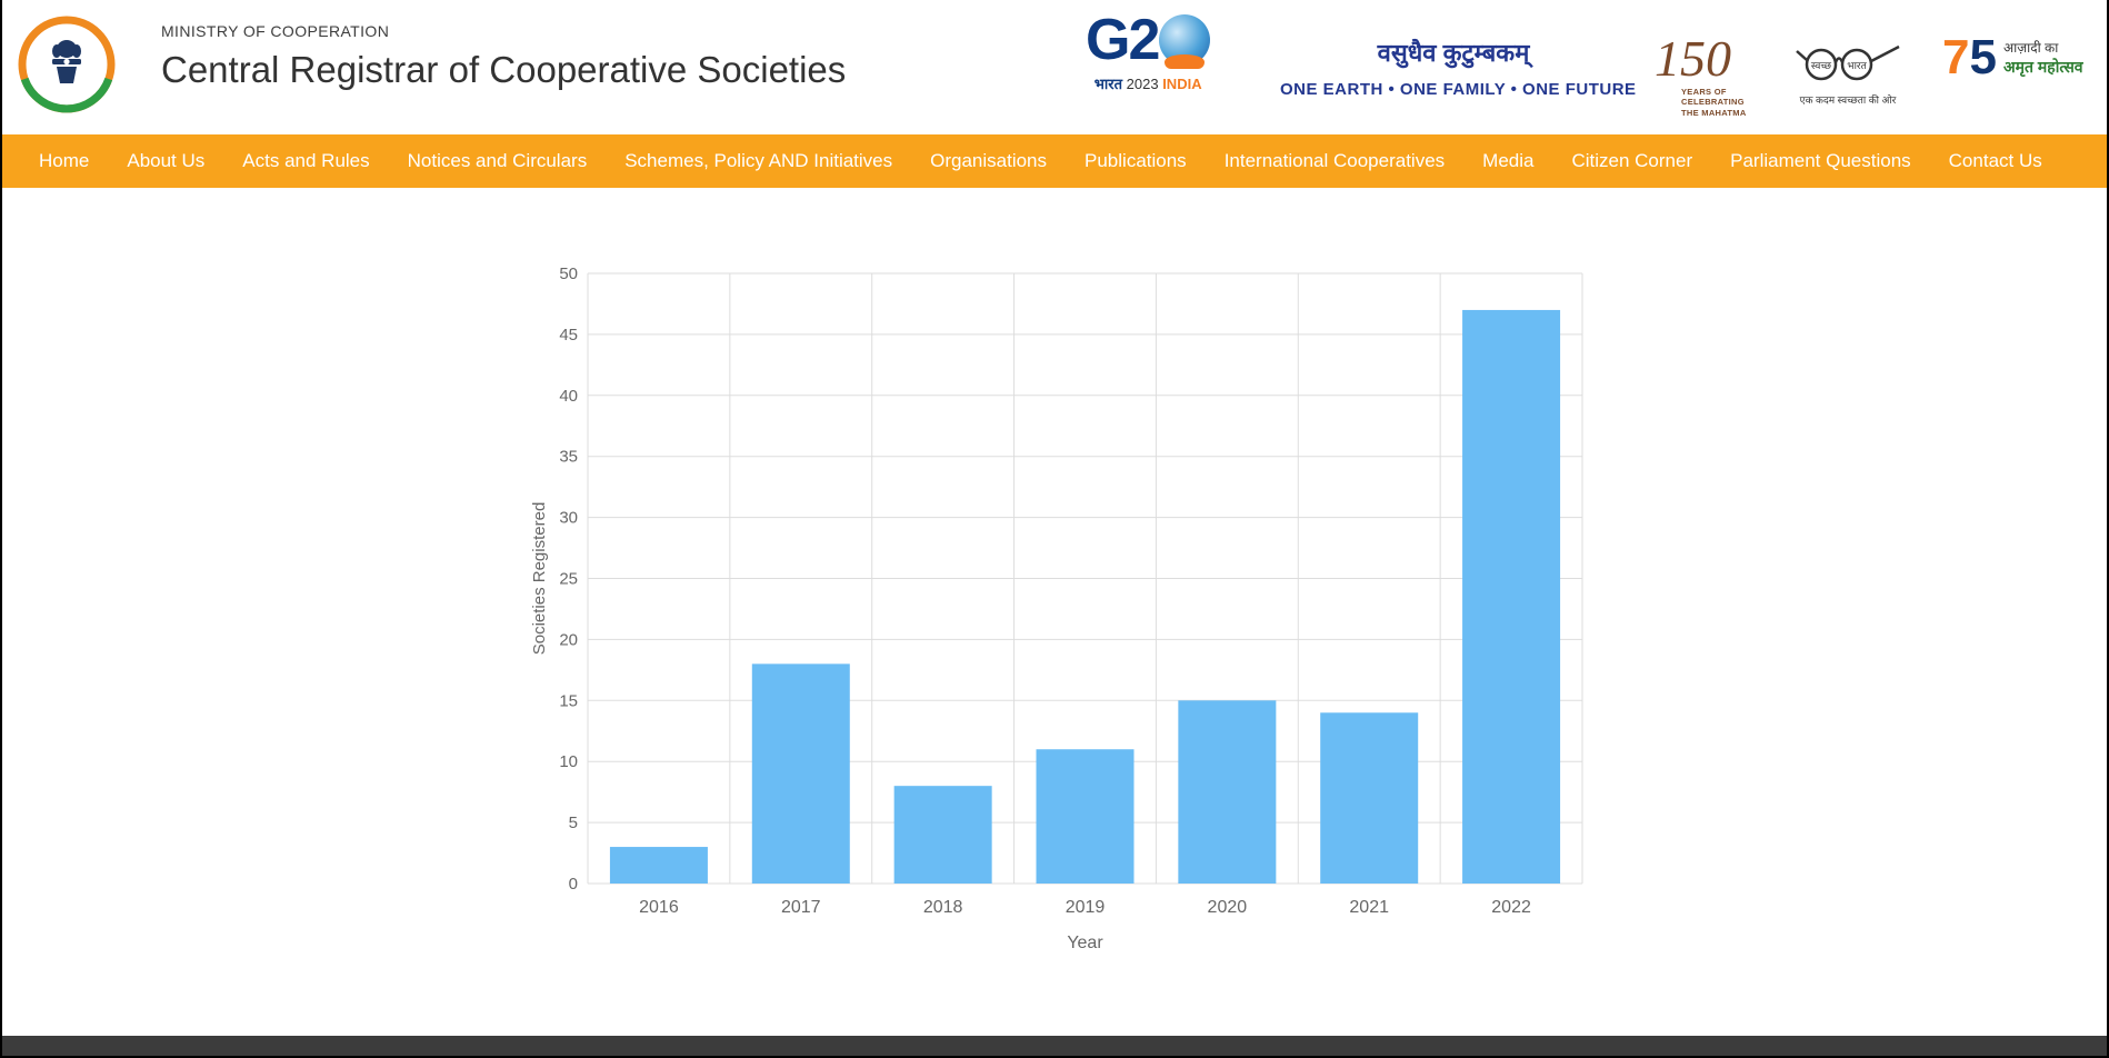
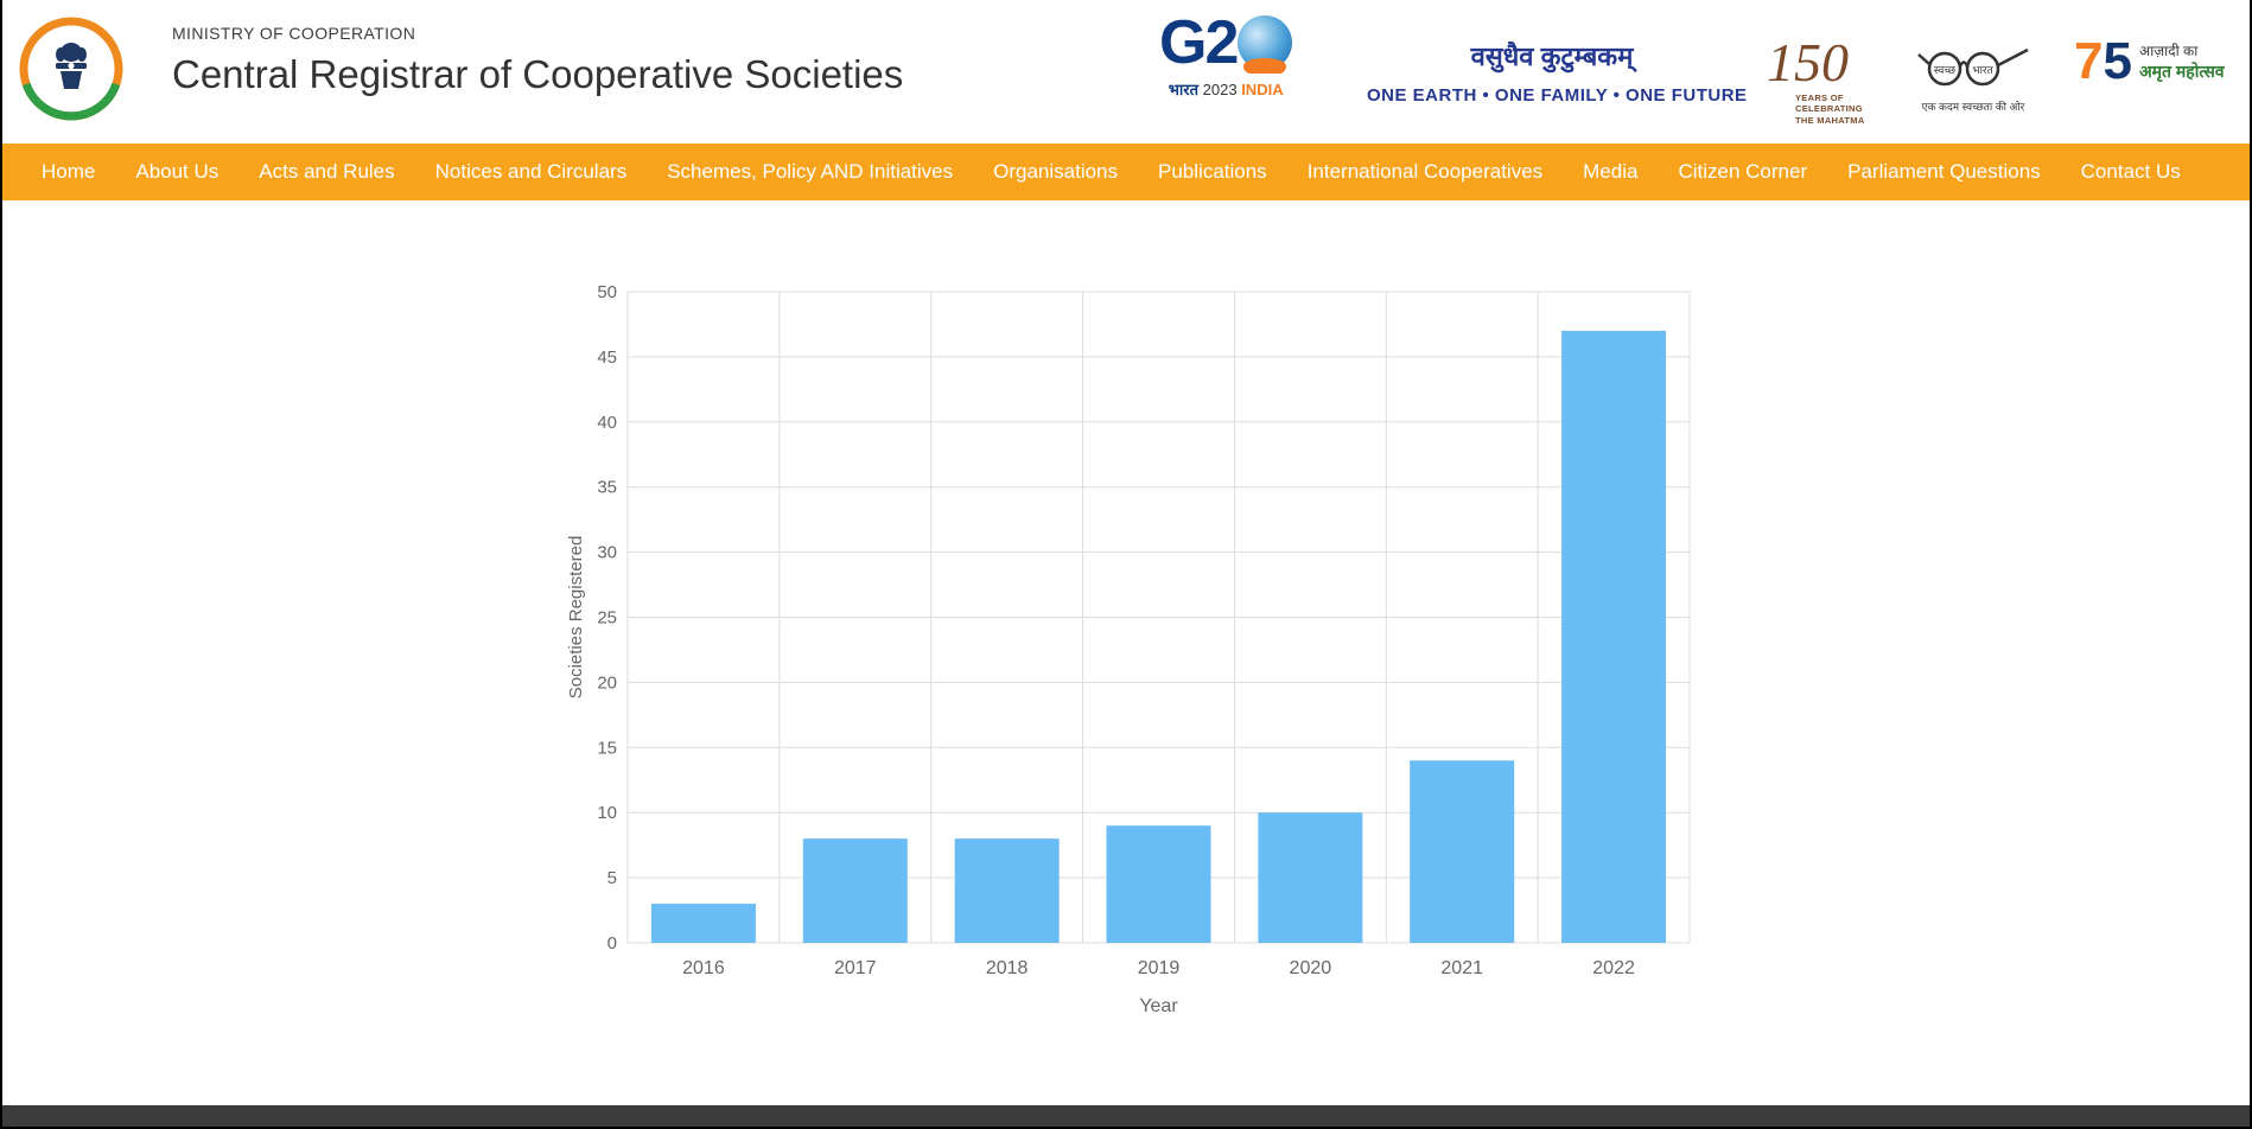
2017: 18 -> 8
2019: 11 -> 9
2020: 15 -> 10
